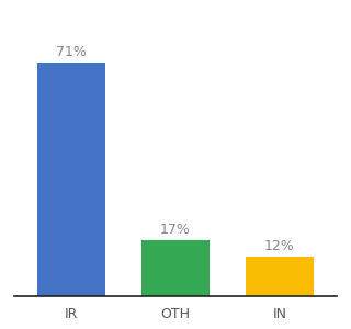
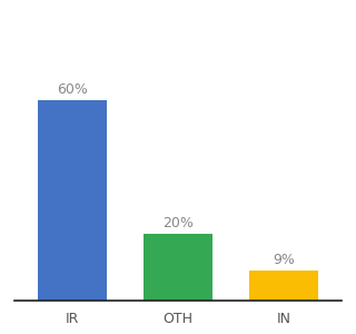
IR: 71% -> 60%
OTH: 17% -> 20%
IN: 12% -> 9%
